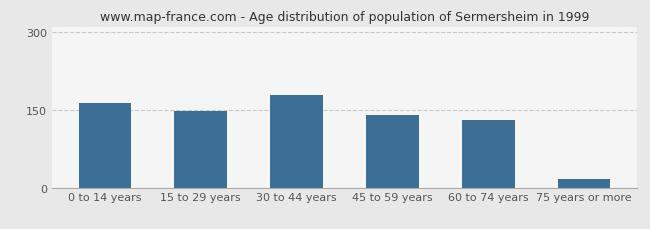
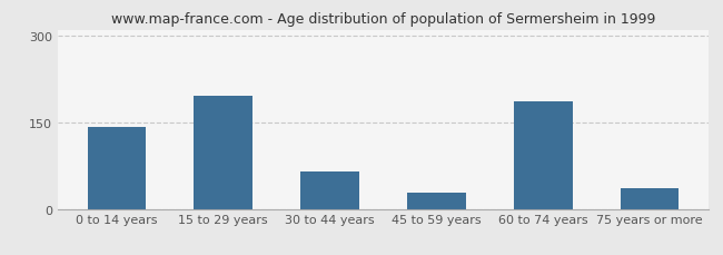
0 to 14 years: 163 -> 142
15 to 29 years: 148 -> 196
30 to 44 years: 178 -> 64
45 to 59 years: 140 -> 28
60 to 74 years: 130 -> 186
75 years or more: 17 -> 36
